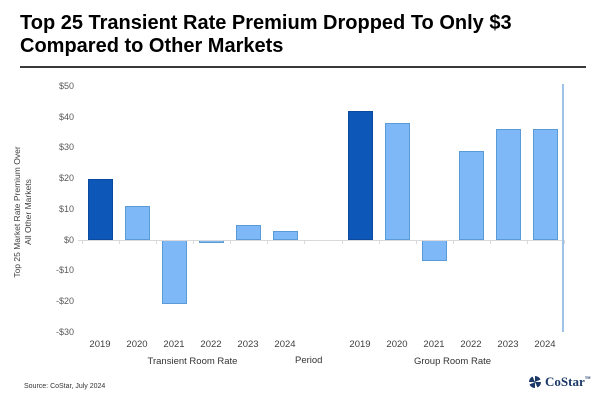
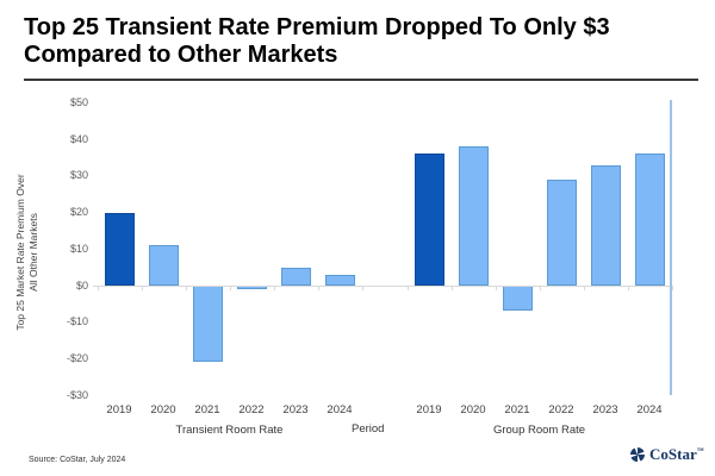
Group Room Rate/2019: $42 -> $36
Group Room Rate/2023: $36 -> $33
